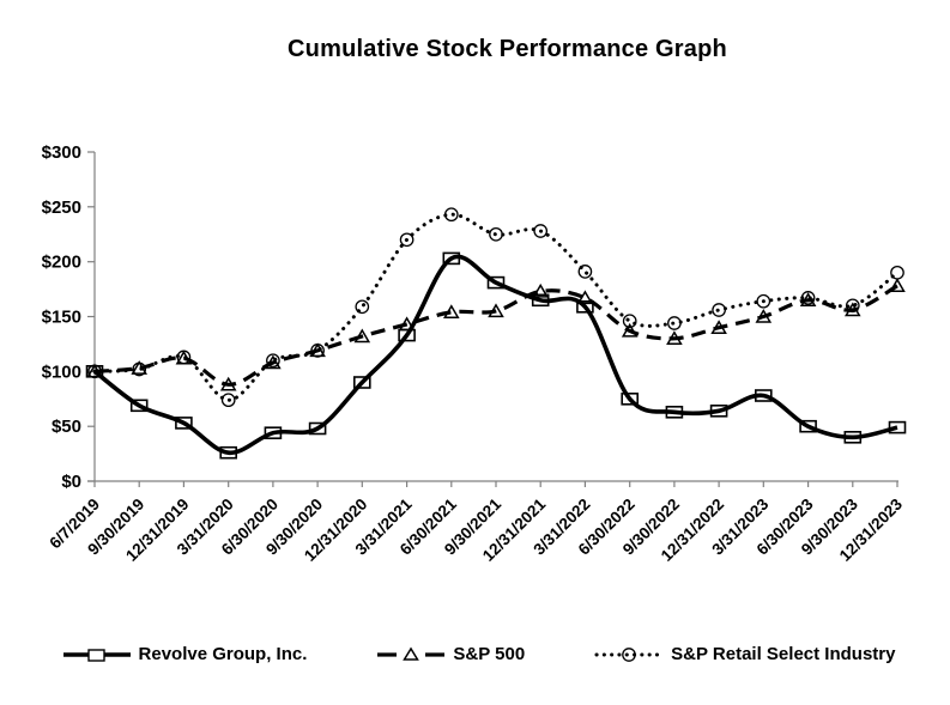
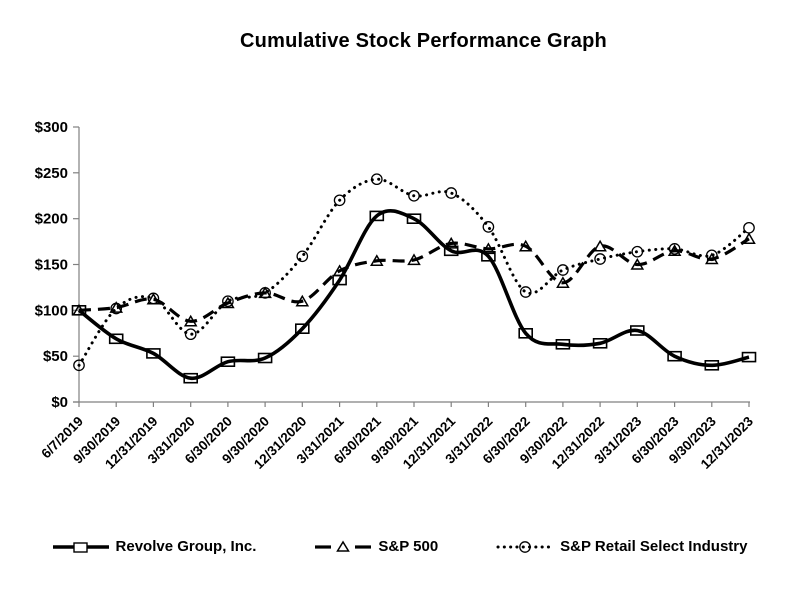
S&P Retail Select Industry/6/7/2019: $100 -> $40
Revolve Group, Inc./12/31/2020: $90 -> $80
S&P 500/12/31/2020: $130 -> $110
Revolve Group, Inc./9/30/2021: $180 -> $200
S&P 500/6/30/2022: $140 -> $170
S&P Retail Select Industry/6/30/2022: $150 -> $120
S&P 500/12/31/2022: $140 -> $170
